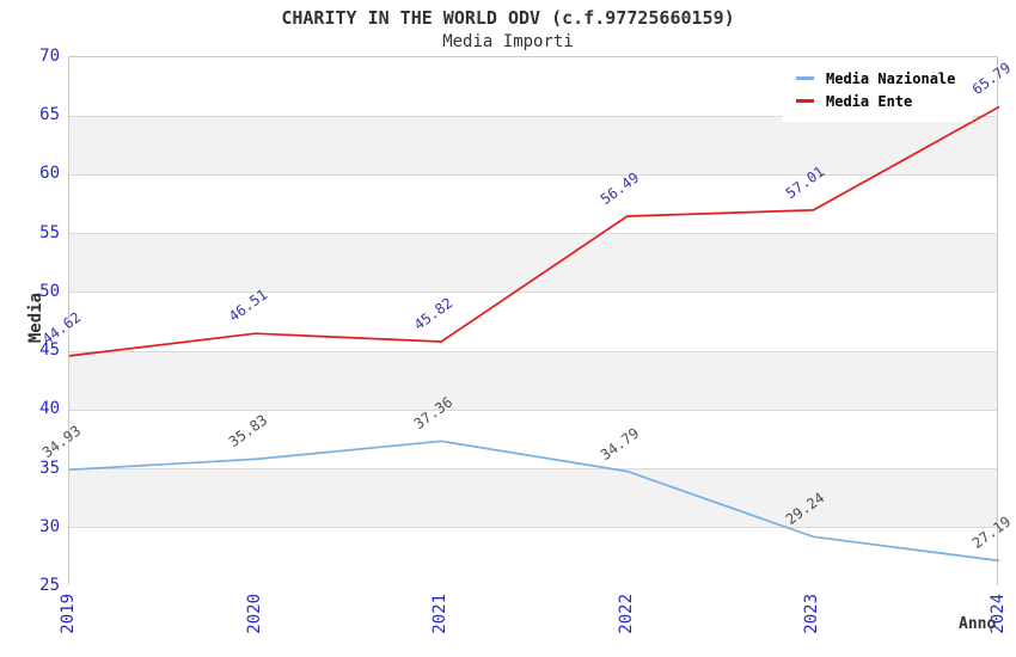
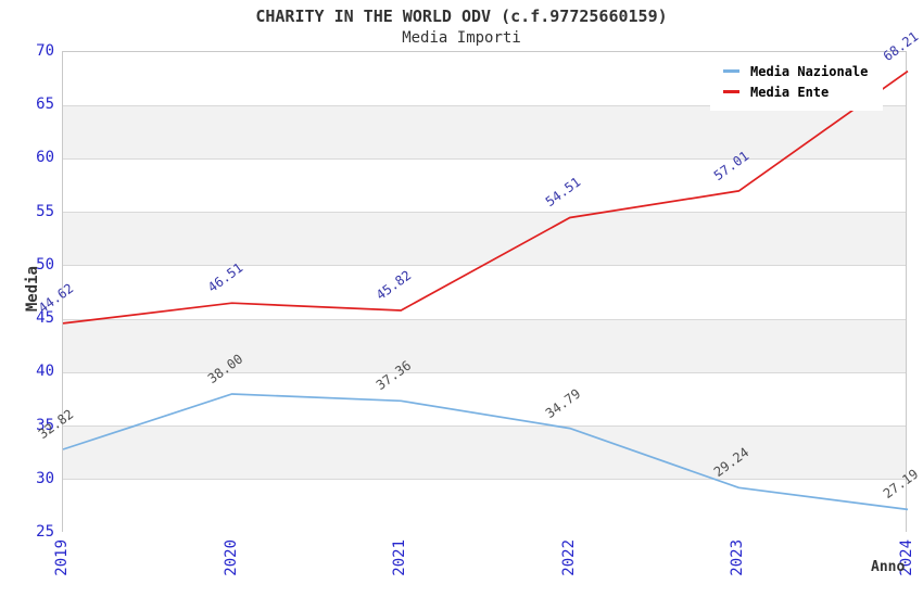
Media Nazionale/2019: 34.93 -> 32.82
Media Nazionale/2020: 35.83 -> 38.00
Media Ente/2022: 56.49 -> 54.51
Media Ente/2024: 65.79 -> 68.21
